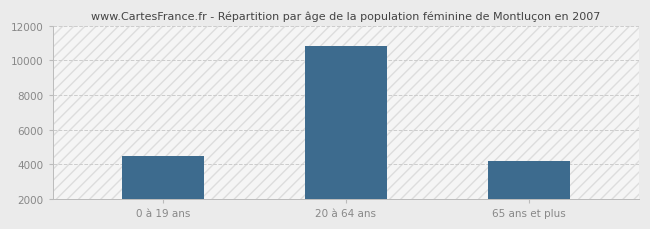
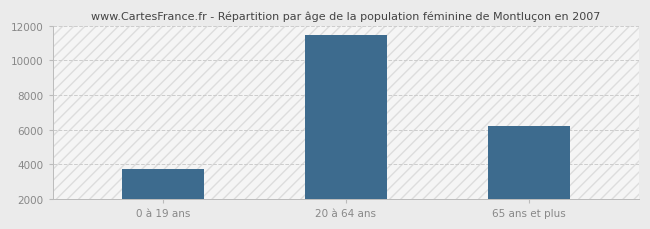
0 à 19 ans: 4500 -> 3700
20 à 64 ans: 10800 -> 11400
65 ans et plus: 4200 -> 6200
